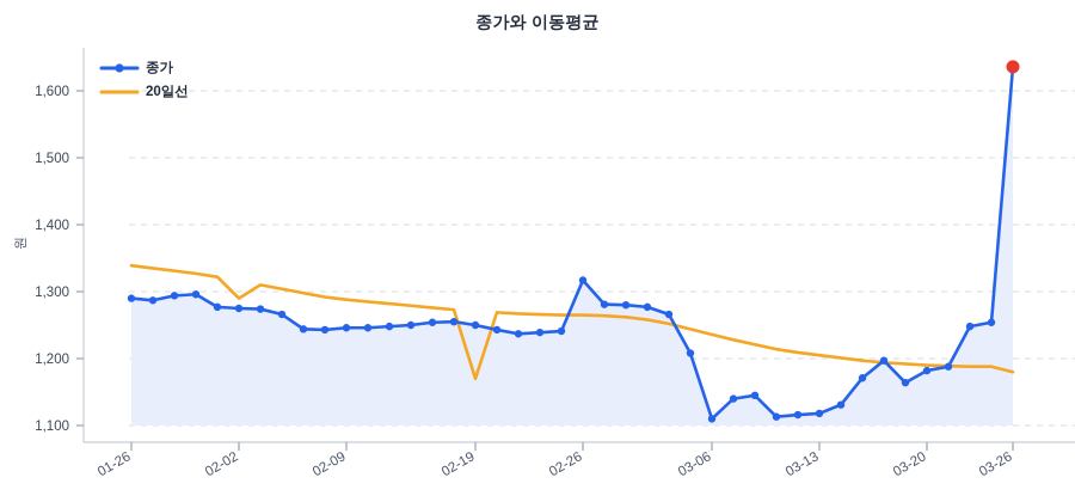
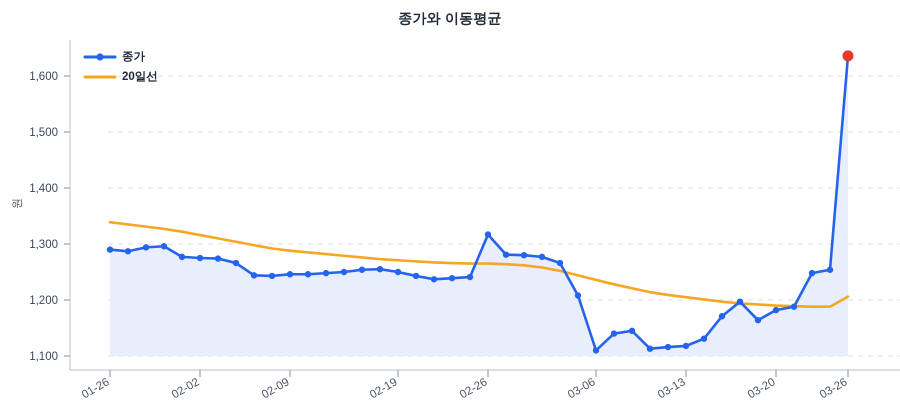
20일선/02-02: 1290 -> 1320
20일선/02-19: 1170 -> 1270
20일선/03-26: 1180 -> 1210
